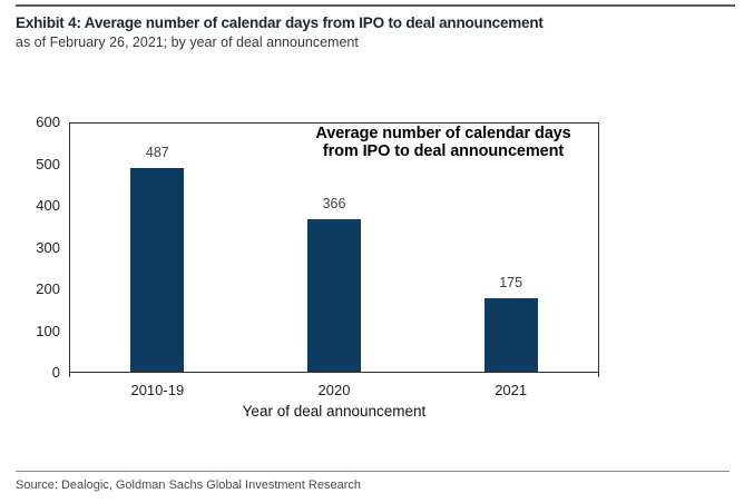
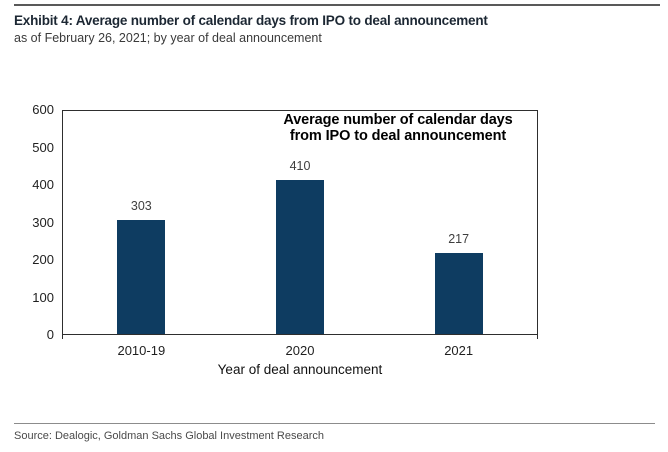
2010-19: 487 -> 303
2020: 366 -> 410
2021: 175 -> 217
